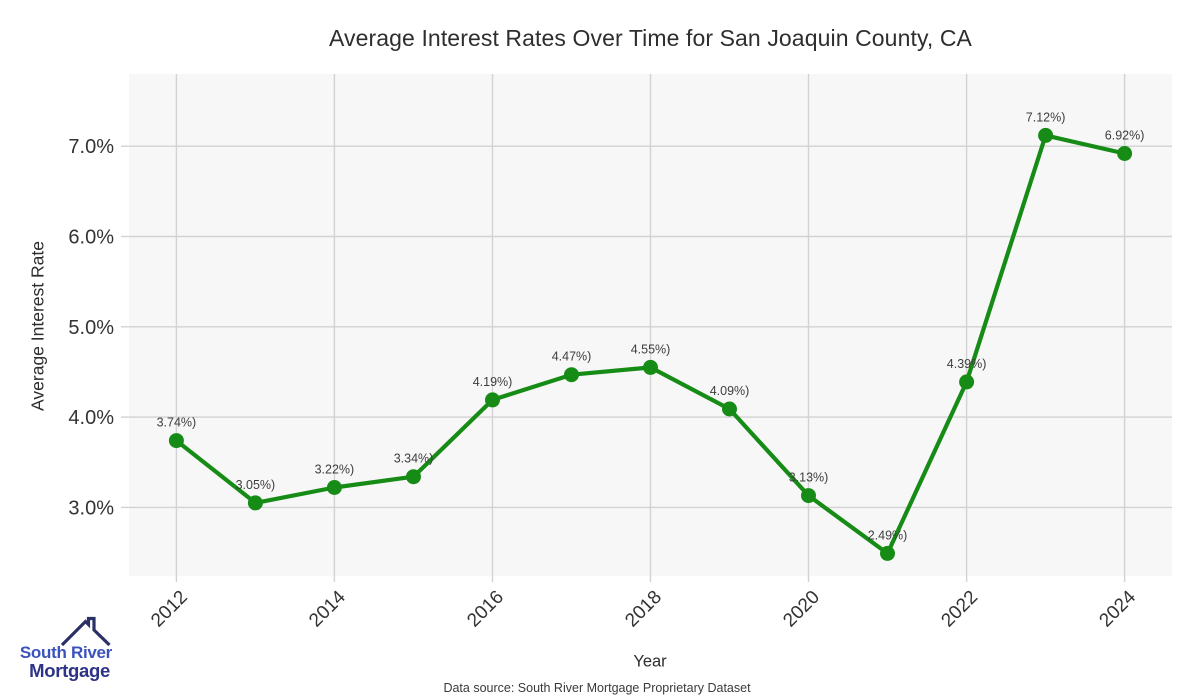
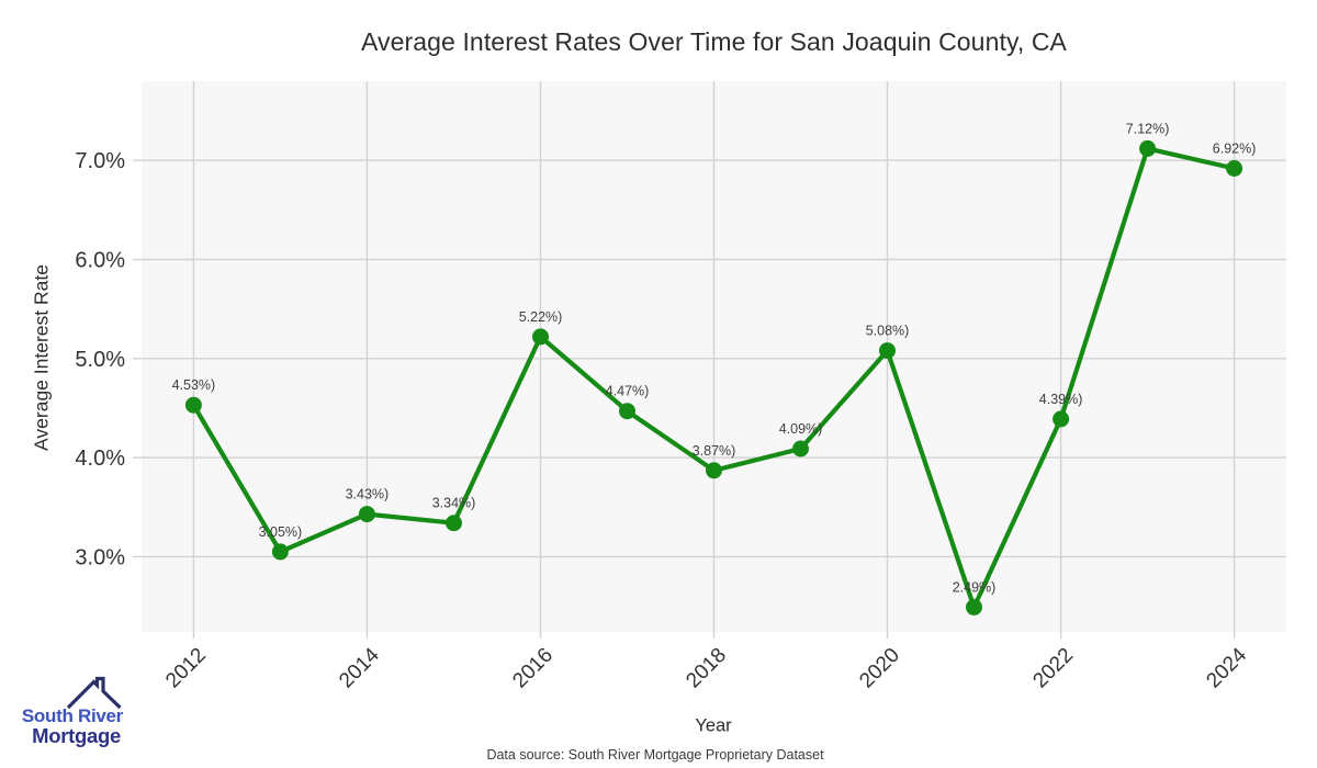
2012: 3.74% -> 4.53%
2014: 3.22% -> 3.43%
2016: 4.19% -> 5.22%
2018: 4.55% -> 3.87%
2020: 3.13% -> 5.08%
